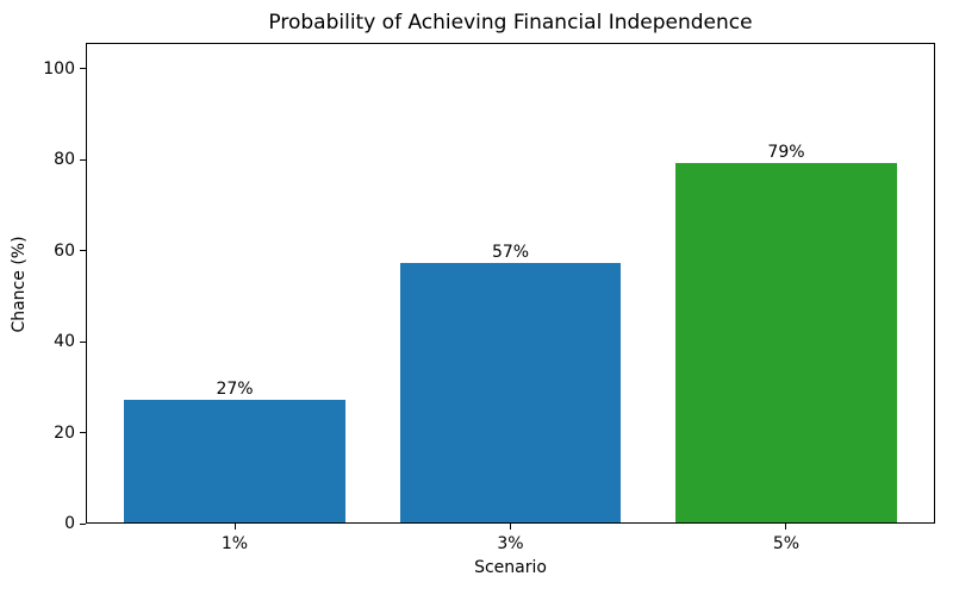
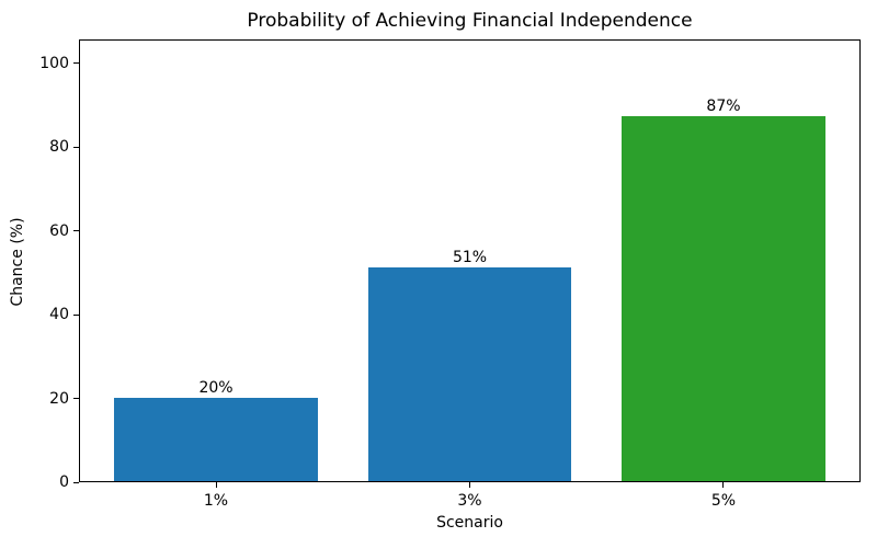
1%: 27% -> 20%
3%: 57% -> 51%
5%: 79% -> 87%
